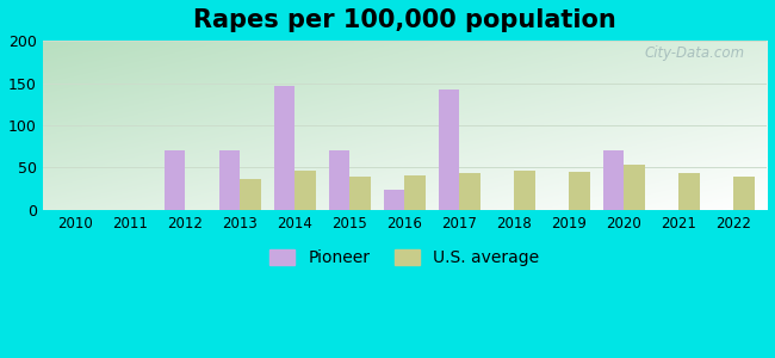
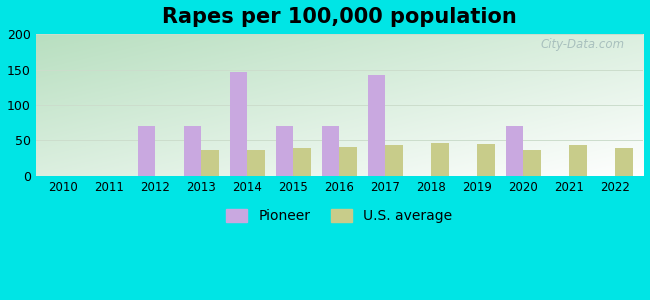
U.S. average/2014: 46 -> 37
Pioneer/2016: 24 -> 70
U.S. average/2020: 54 -> 37
